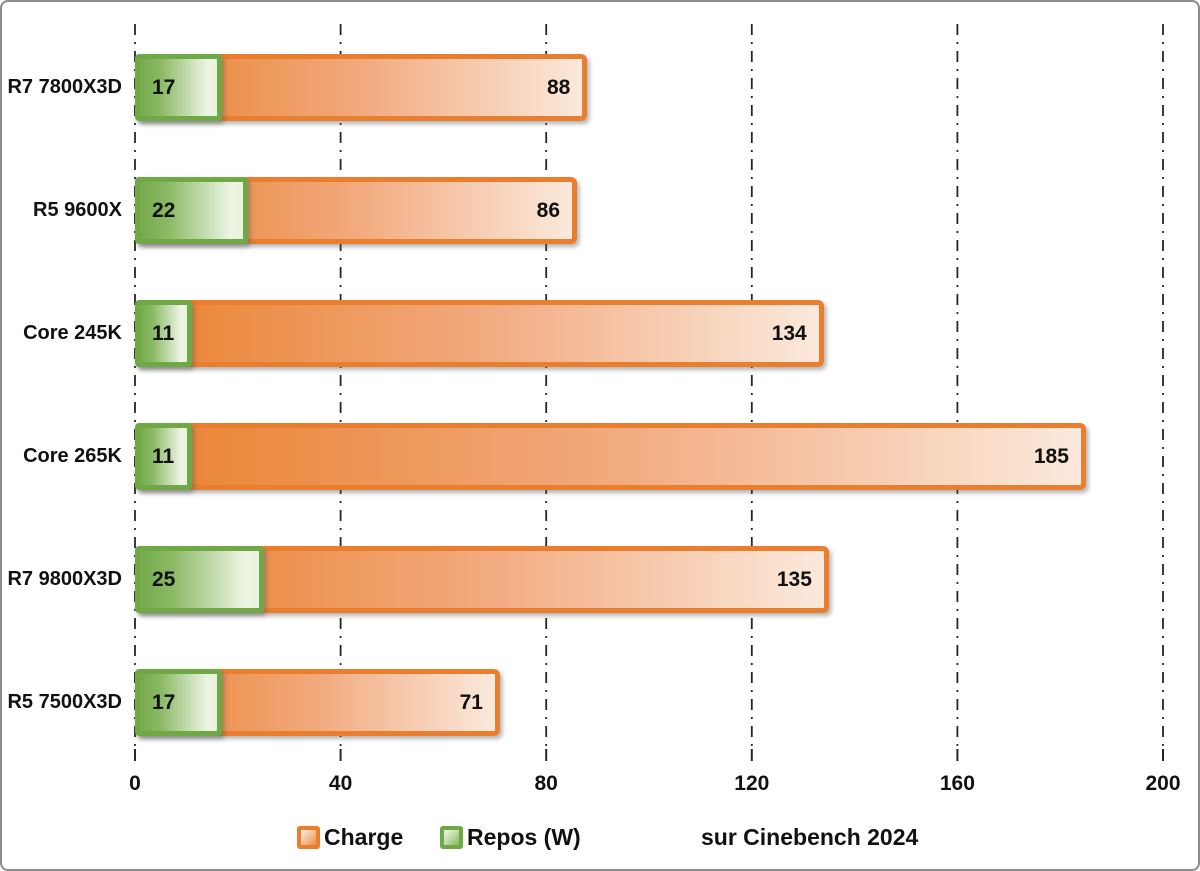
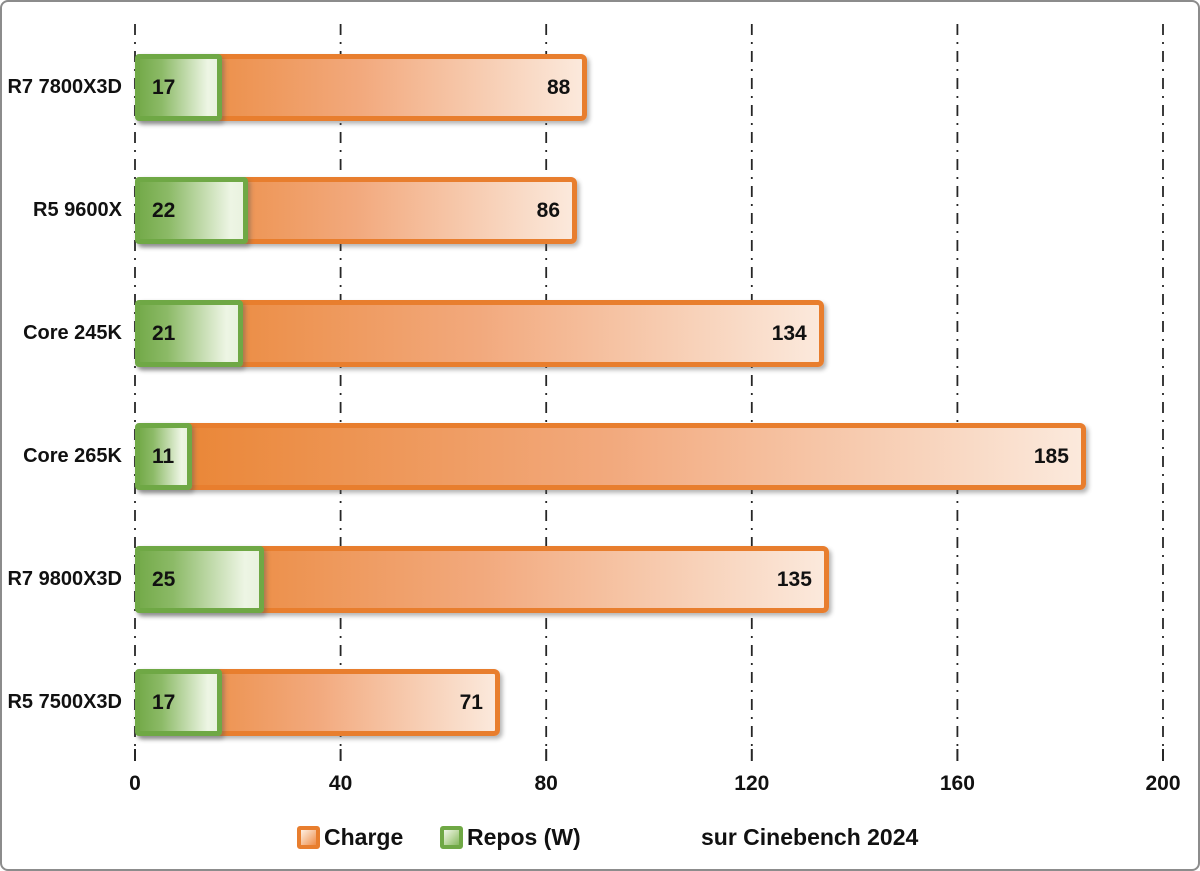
Repos (W)/Core 245K: 11 -> 21
